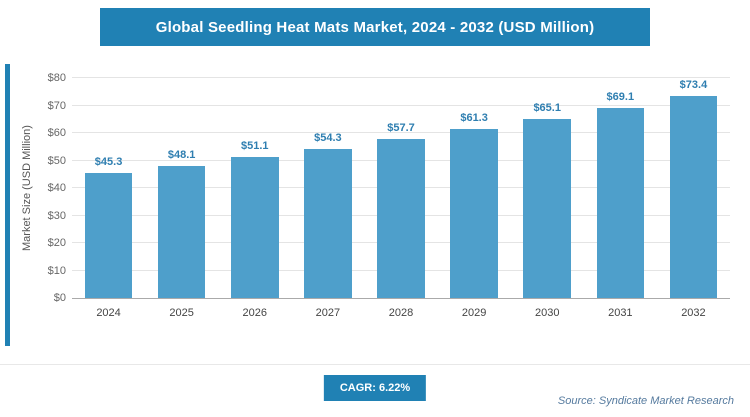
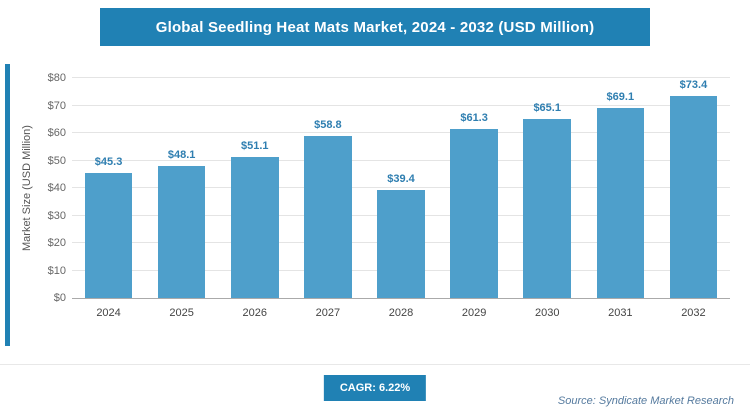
2027: $54.3 -> $58.8
2028: $57.7 -> $39.4
